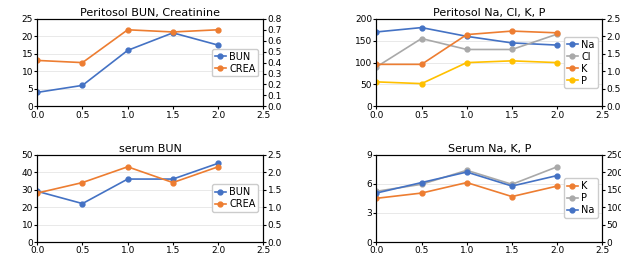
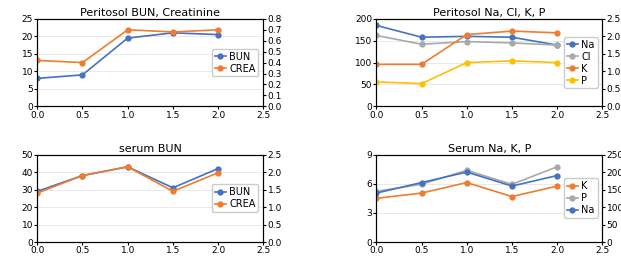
Peritosol BUN, Creatinine/BUN/0.0: 4.0 -> 8.0
Peritosol BUN, Creatinine/BUN/0.5: 6.0 -> 9.0
Peritosol BUN, Creatinine/BUN/1.0: 16.0 -> 19.5
Peritosol BUN, Creatinine/BUN/2.0: 17.5 -> 20.5
Peritosol Na, Cl, K, P/Na/0.0: 170 -> 185
Peritosol Na, Cl, K, P/Cl/0.0: 90 -> 162
Peritosol Na, Cl, K, P/Na/0.5: 180 -> 158
Peritosol Na, Cl, K, P/Cl/0.5: 155 -> 142
Peritosol Na, Cl, K, P/Cl/1.0: 130 -> 148
Peritosol Na, Cl, K, P/Na/1.5: 145 -> 158
Peritosol Na, Cl, K, P/Cl/1.5: 130 -> 145
Peritosol Na, Cl, K, P/Cl/2.0: 165 -> 140
serum BUN/BUN/0.5: 22 -> 38
serum BUN/CREA/0.5: 1.70 -> 1.90
serum BUN/BUN/1.0: 36 -> 43
serum BUN/BUN/1.5: 36 -> 31
serum BUN/CREA/1.5: 1.70 -> 1.45
serum BUN/BUN/2.0: 45 -> 42
serum BUN/CREA/2.0: 2.15 -> 1.98
